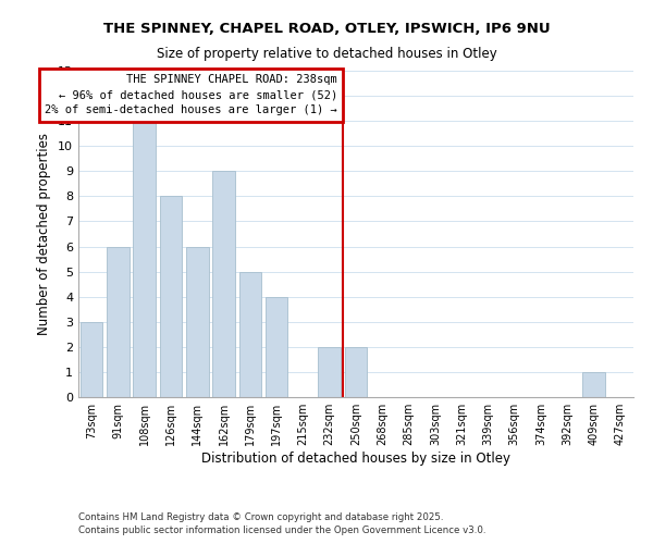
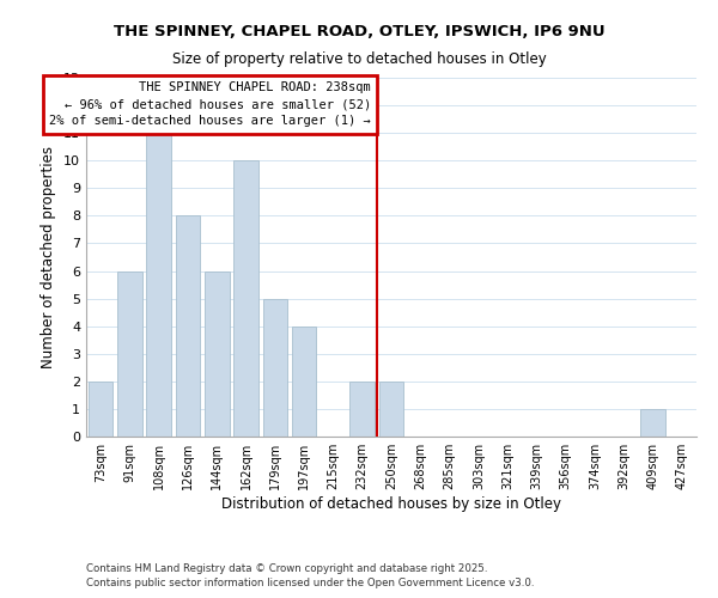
73sqm: 3 -> 2
162sqm: 9 -> 10
